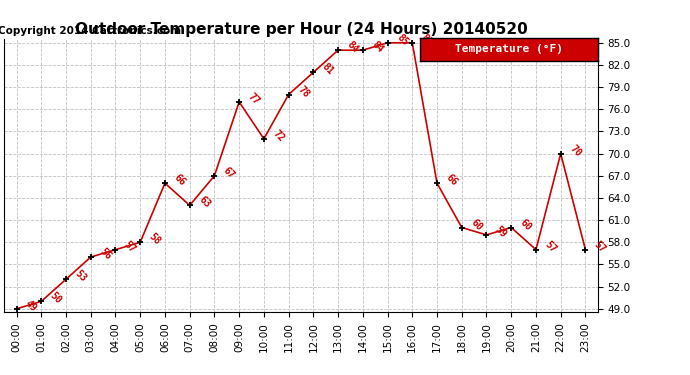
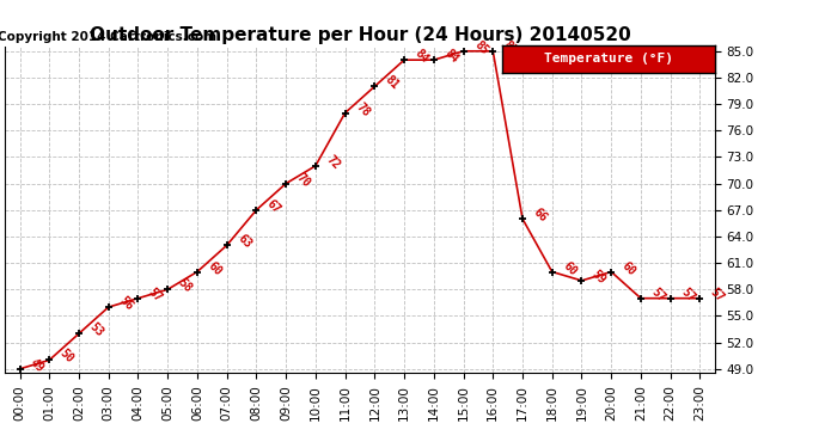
06:00: 66 -> 60
09:00: 77 -> 70
22:00: 70 -> 57
